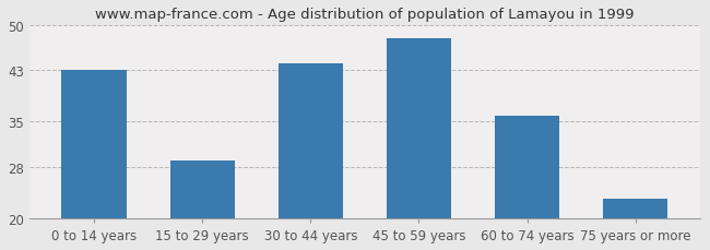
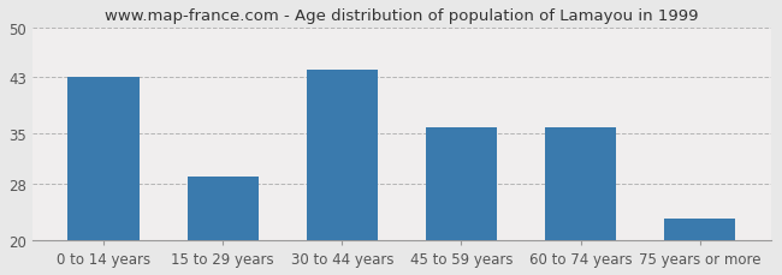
45 to 59 years: 48 -> 36
